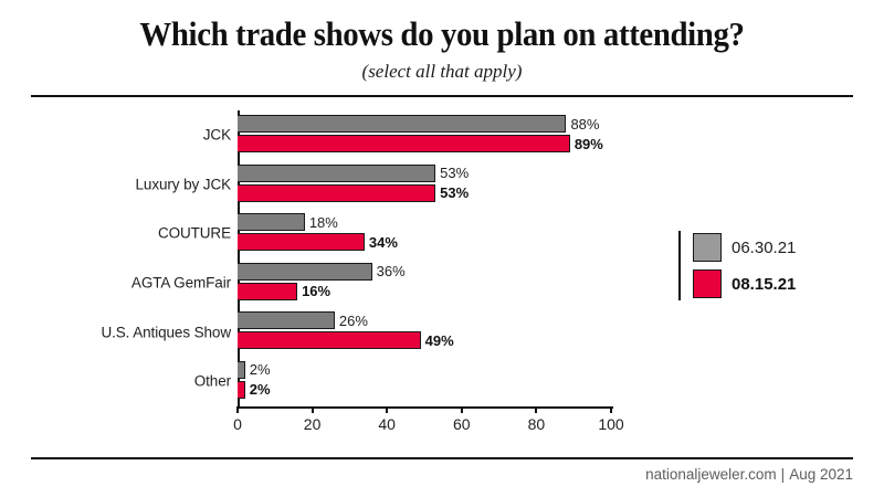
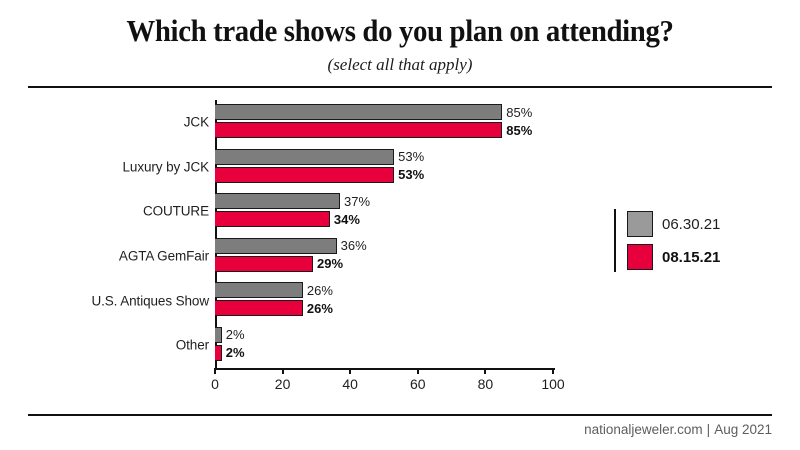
06.30.21/JCK: 88% -> 85%
08.15.21/JCK: 89% -> 85%
06.30.21/COUTURE: 18% -> 37%
08.15.21/AGTA GemFair: 16% -> 29%
08.15.21/U.S. Antiques Show: 49% -> 26%
